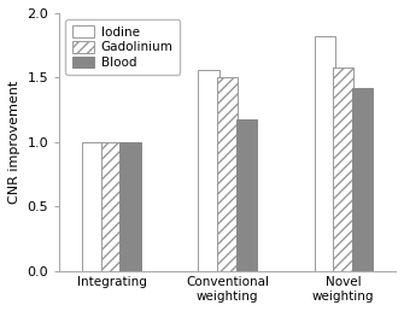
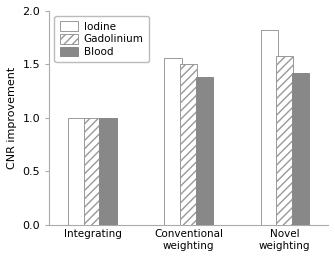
Blood/Conventional weighting: 1.18 -> 1.38
